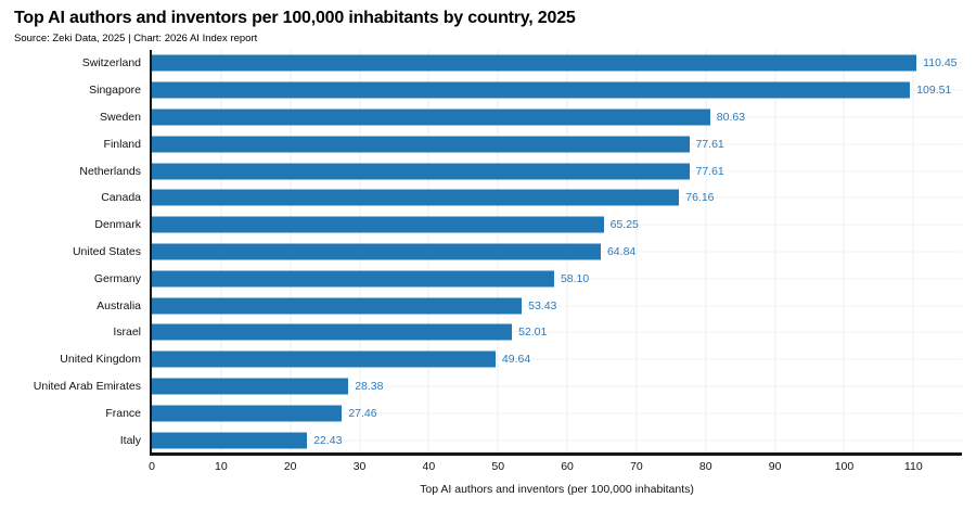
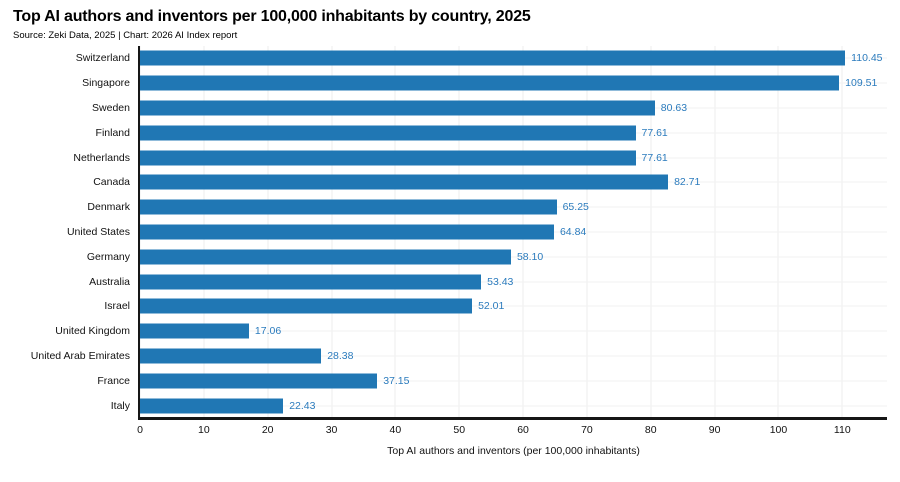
Canada: 76.16 -> 82.71
United Kingdom: 49.64 -> 17.06
France: 27.46 -> 37.15
